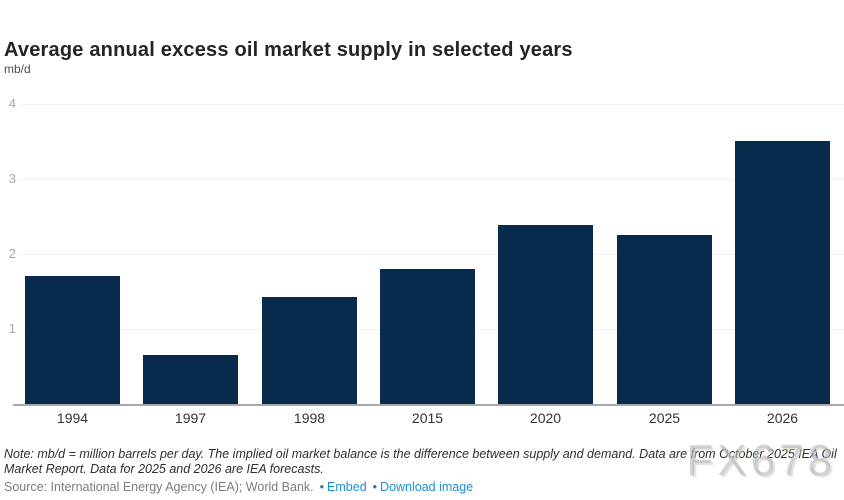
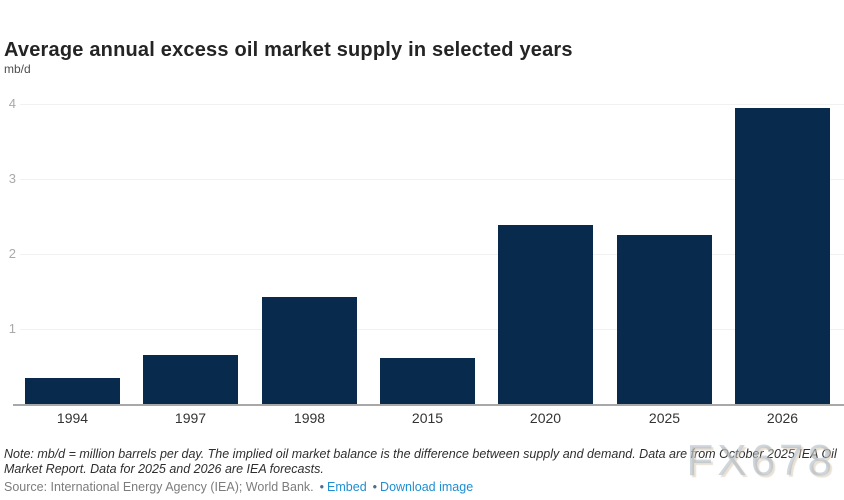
1994: 1.7 -> 0.3
2015: 1.8 -> 0.6
2026: 3.5 -> 3.9
